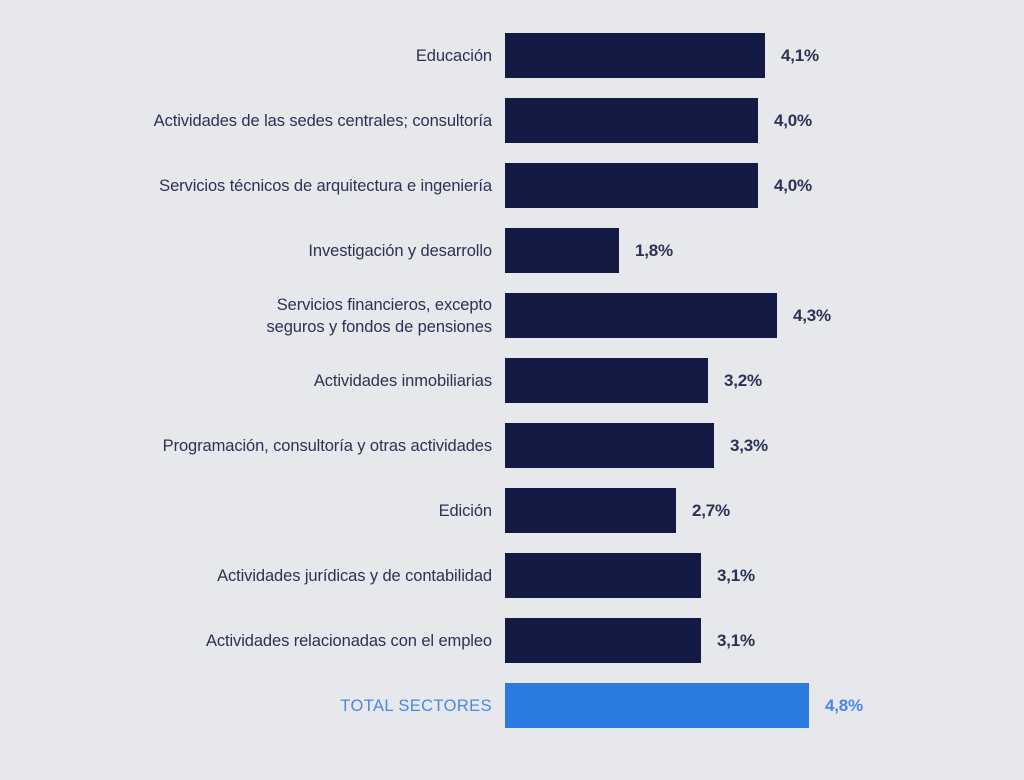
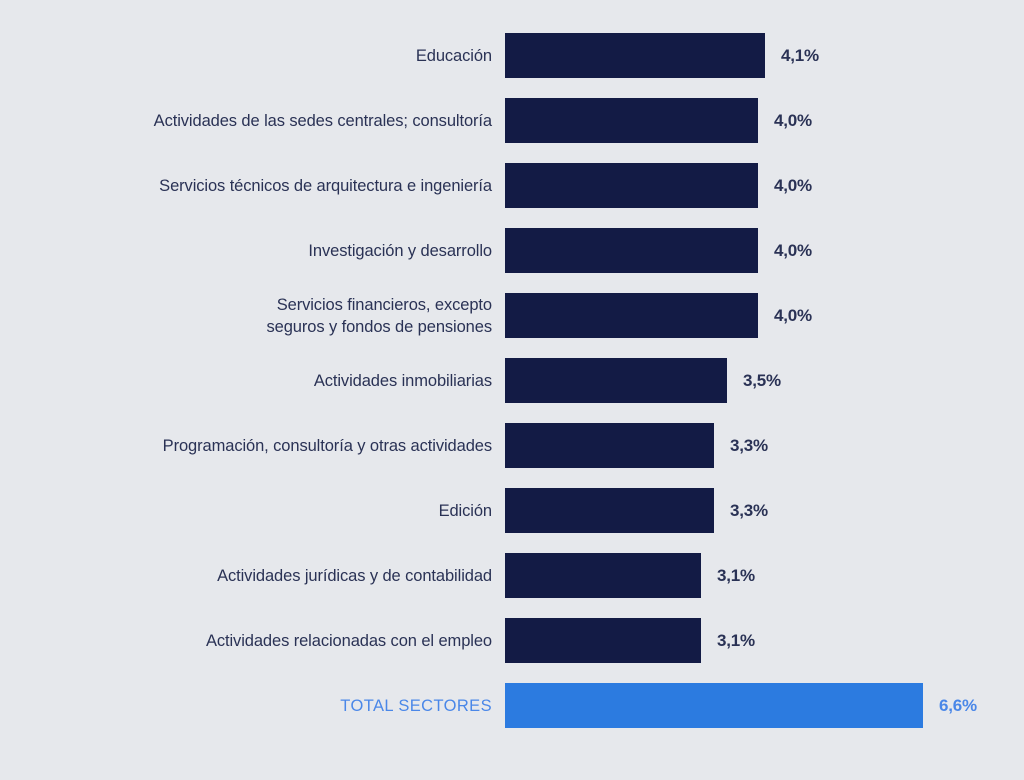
Investigación y desarrollo: 1,8% -> 4,0%
Servicios financieros, excepto seguros y fondos de pensiones: 4,3% -> 4,0%
Actividades inmobiliarias: 3,2% -> 3,5%
Edición: 2,7% -> 3,3%
TOTAL SECTORES: 4,8% -> 6,6%
